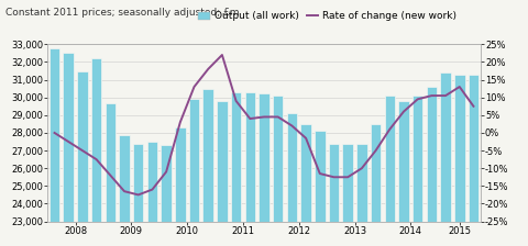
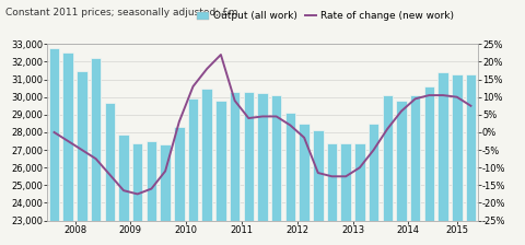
Rate of change (new work)/2015: 13.0% -> 10.0%
